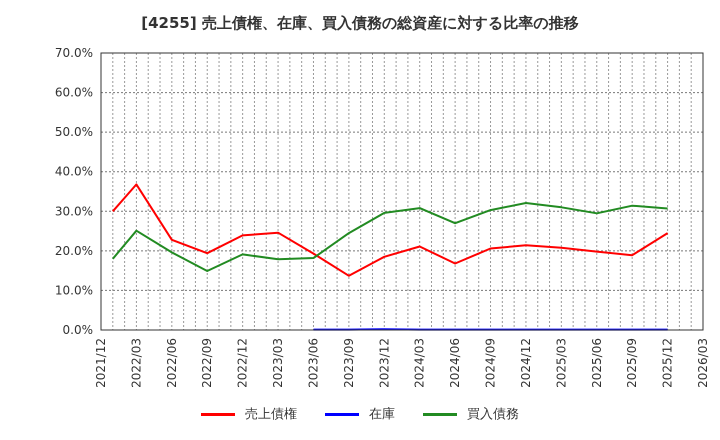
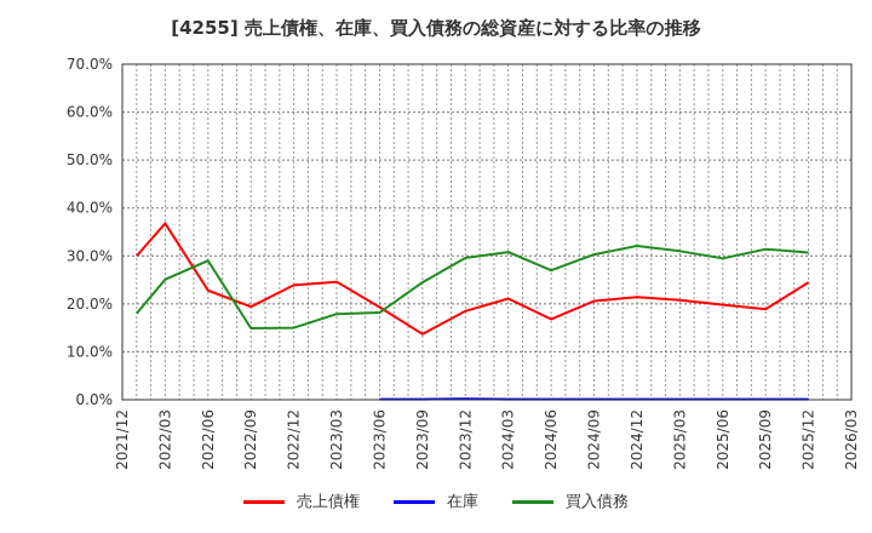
買入債務/2022/06: 20% -> 29%
買入債務/2022/12: 19% -> 15%
